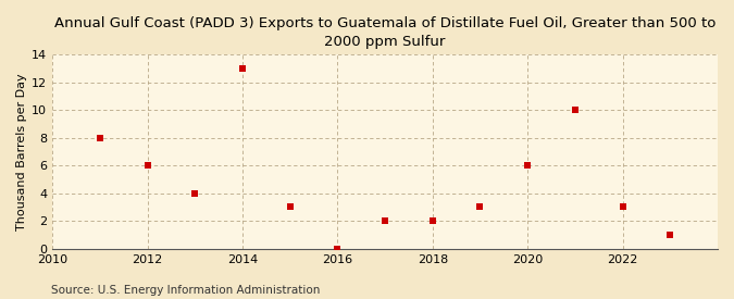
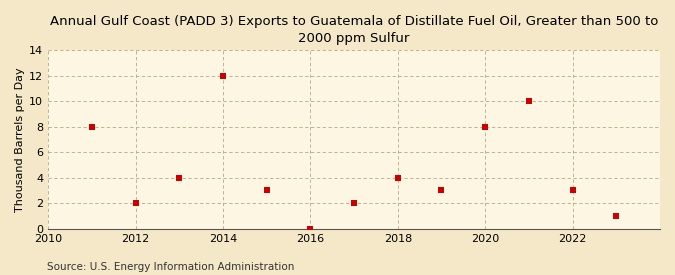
2012: 6 -> 2
2014: 13 -> 12
2018: 2 -> 4
2020: 6 -> 8
